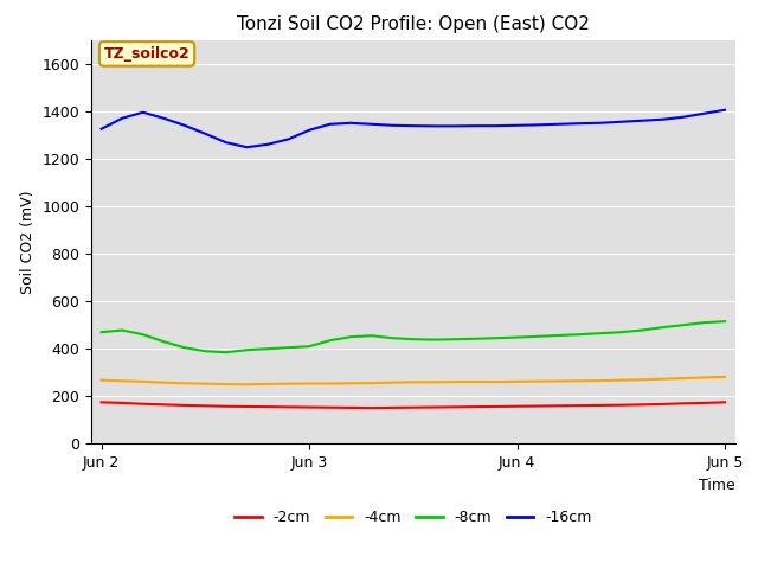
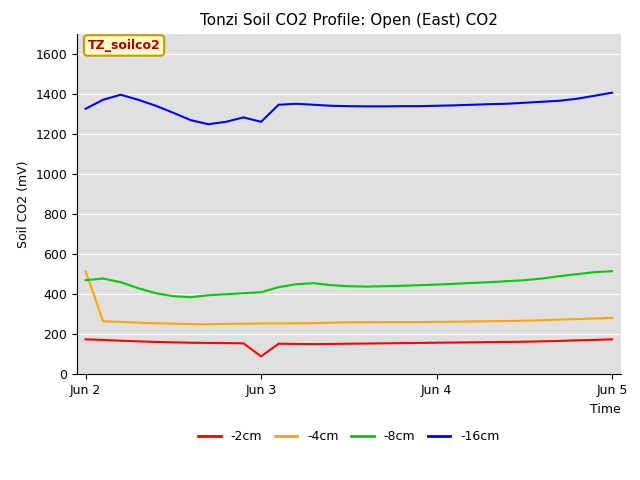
-4cm/Jun 2: 268 -> 515
-2cm/Jun 3: 154 -> 90
-16cm/Jun 3: 1320 -> 1260
